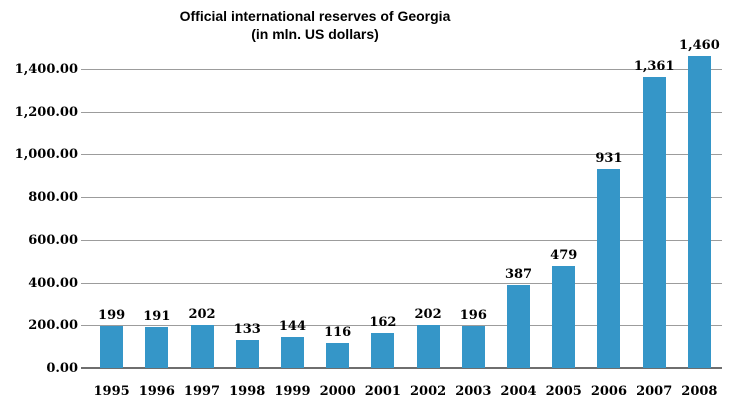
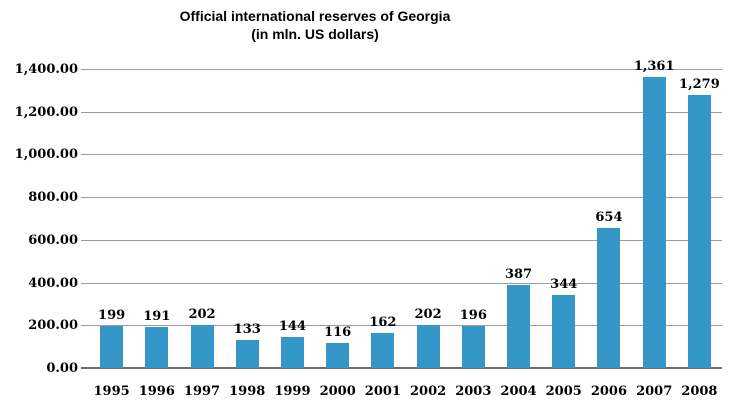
2005: 479 -> 344
2006: 931 -> 654
2008: 1,460 -> 1,279
